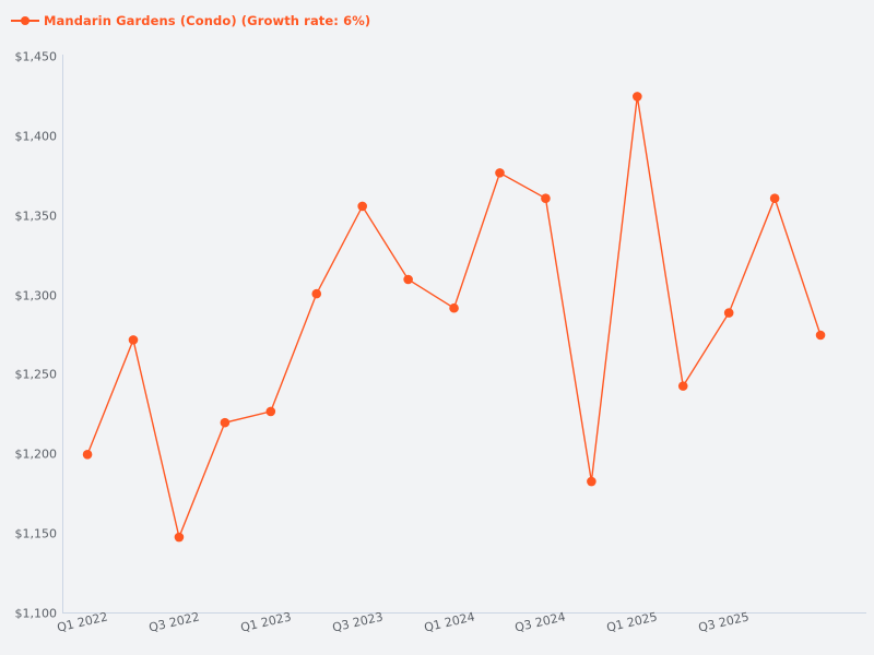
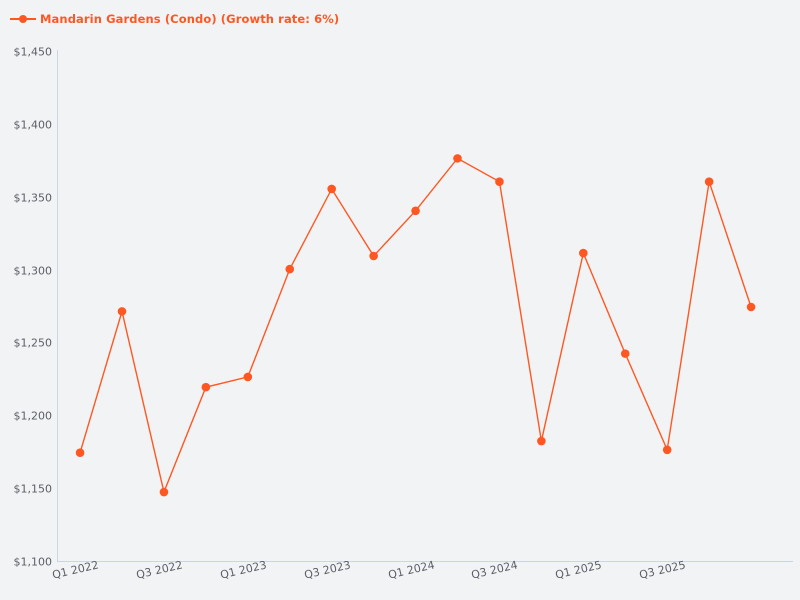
Q1 2022: $1200 -> $1175
Q1 2024: $1292 -> $1341
Q1 2025: $1425 -> $1312
Q3 2025: $1289 -> $1177
